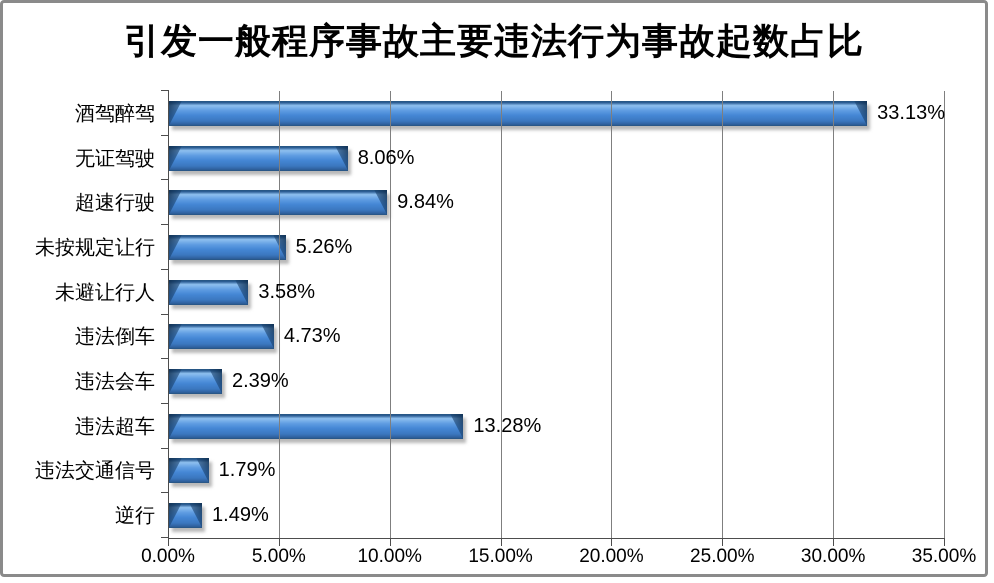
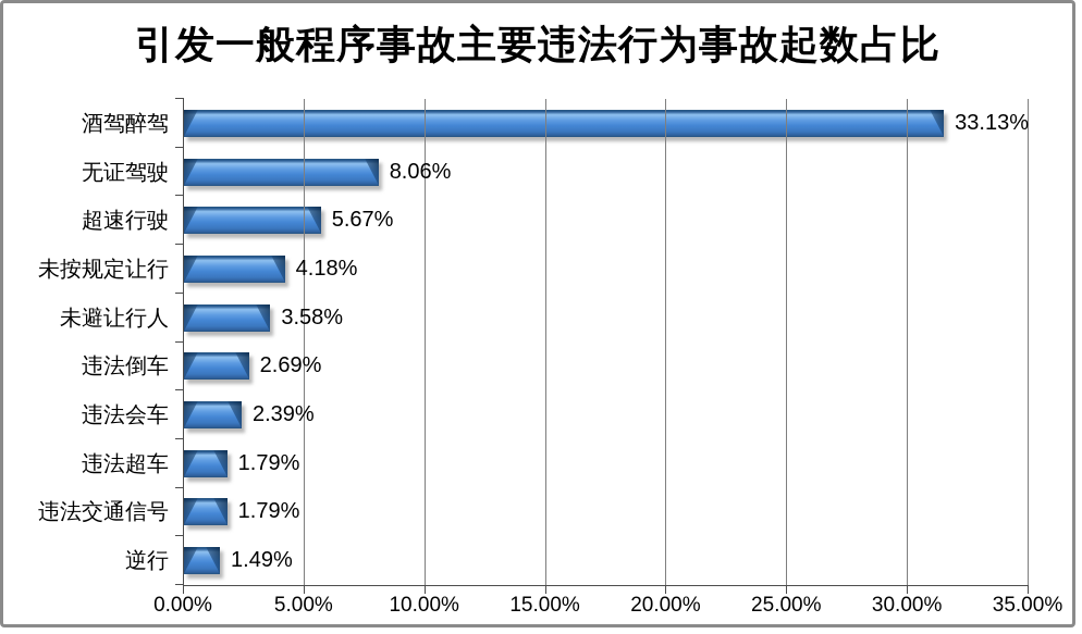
超速行驶: 9.84% -> 5.67%
未按规定让行: 5.26% -> 4.18%
违法倒车: 4.73% -> 2.69%
违法超车: 13.28% -> 1.79%
